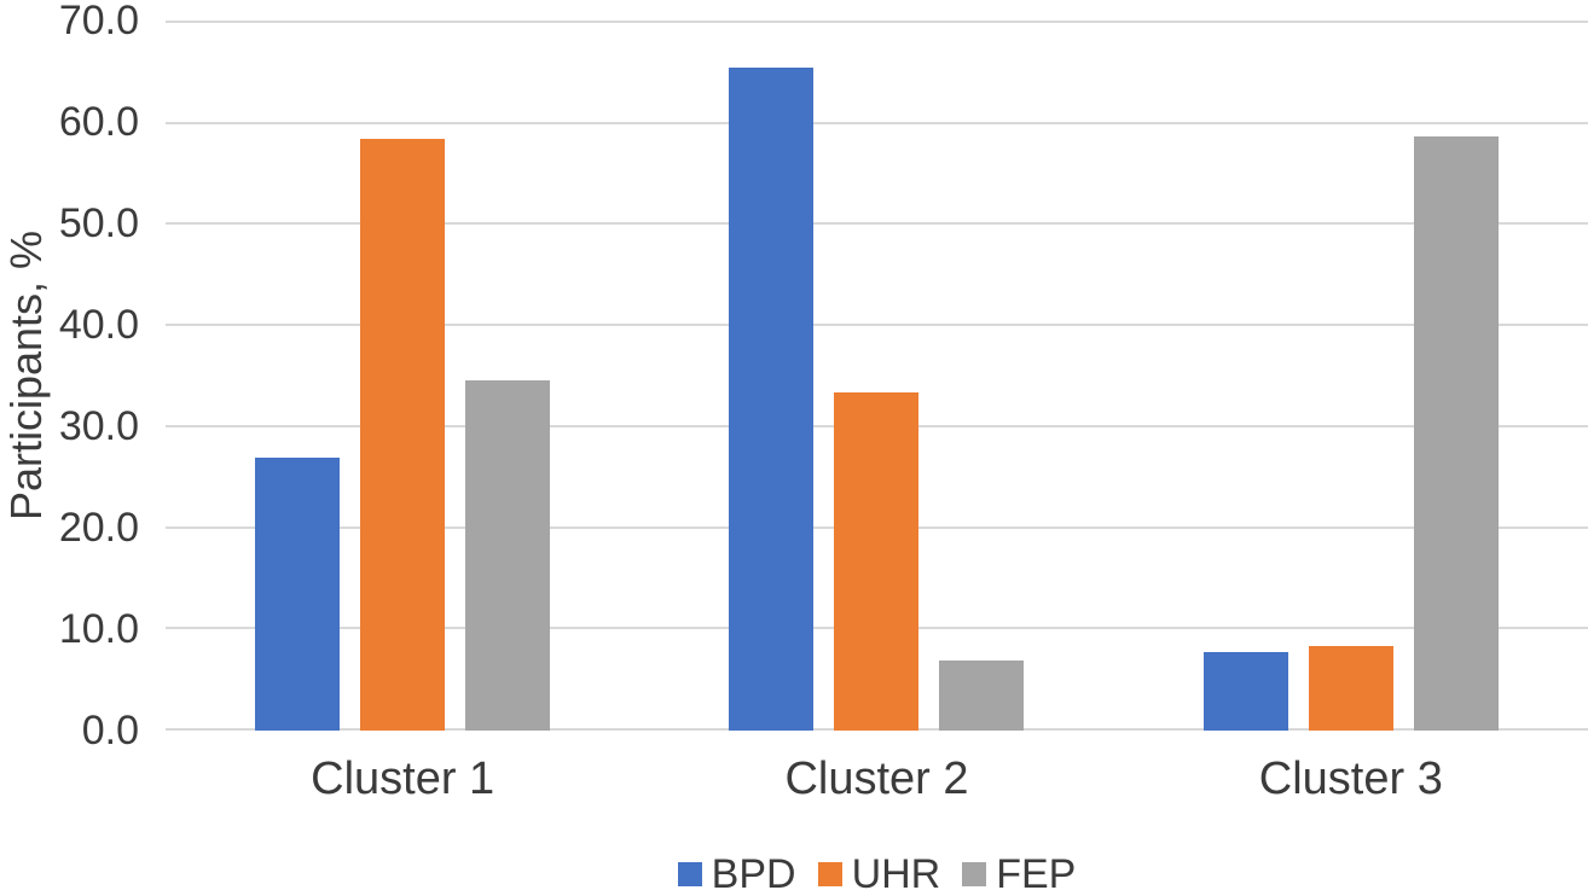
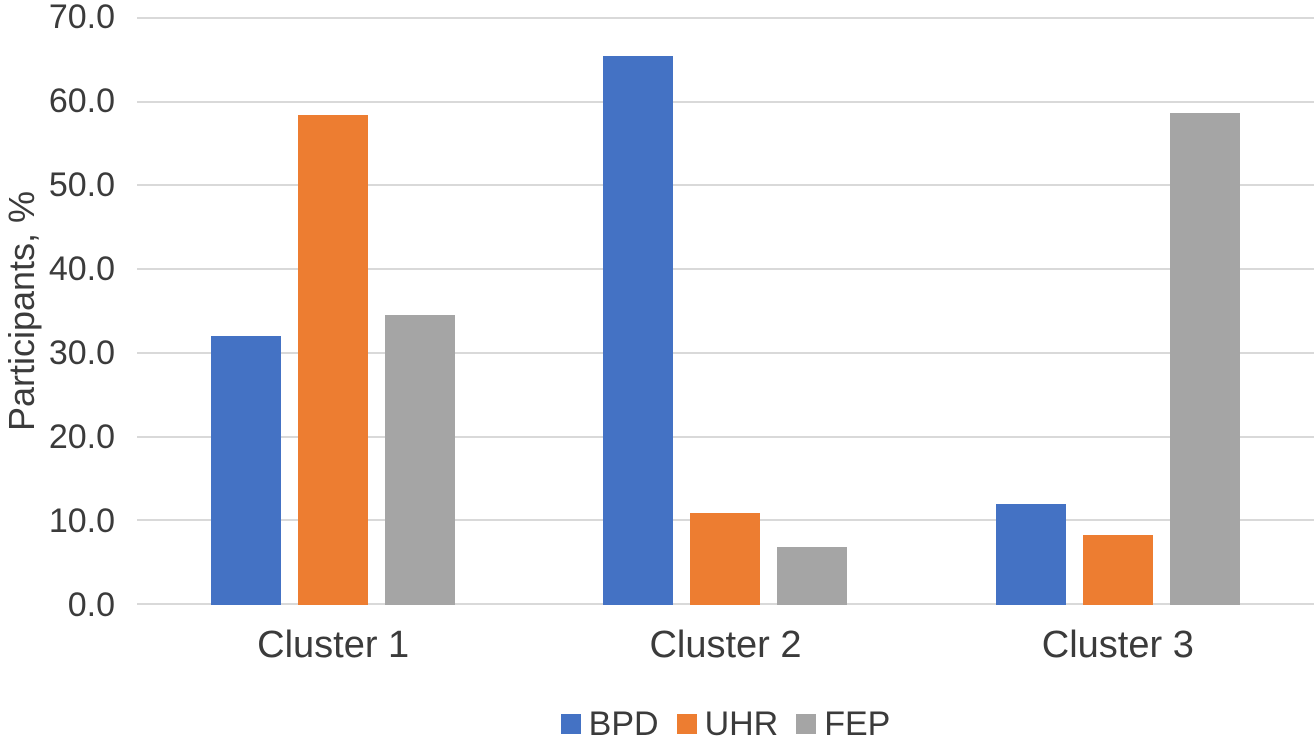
BPD/Cluster 1: 27 -> 32
UHR/Cluster 2: 33 -> 11
BPD/Cluster 3: 8 -> 12
